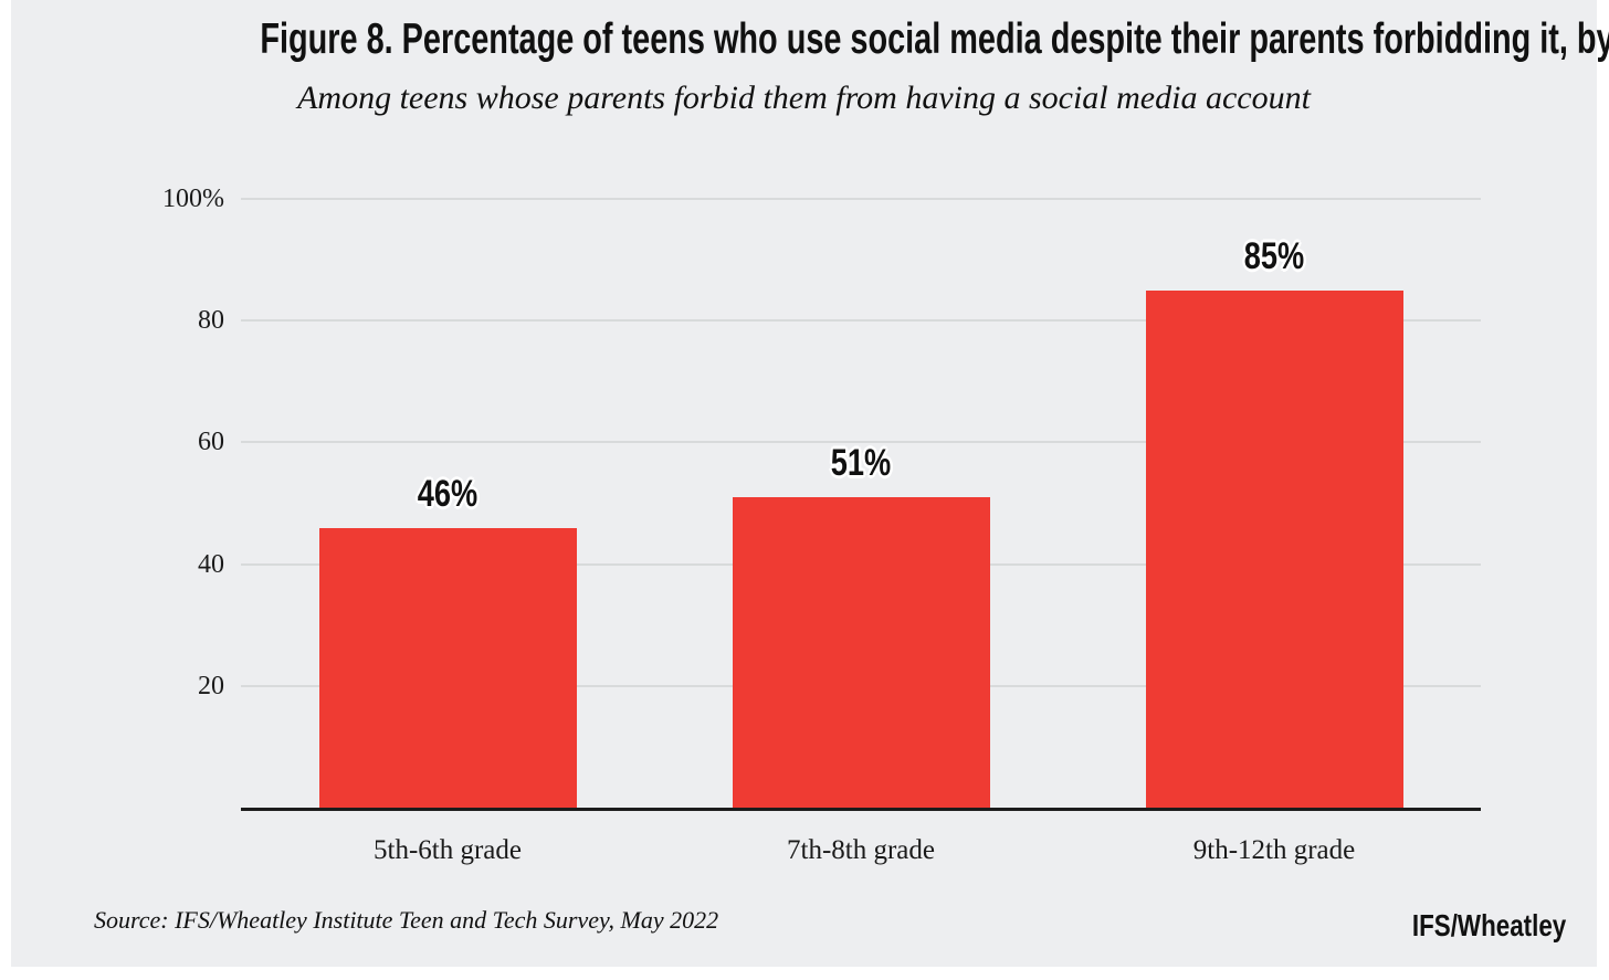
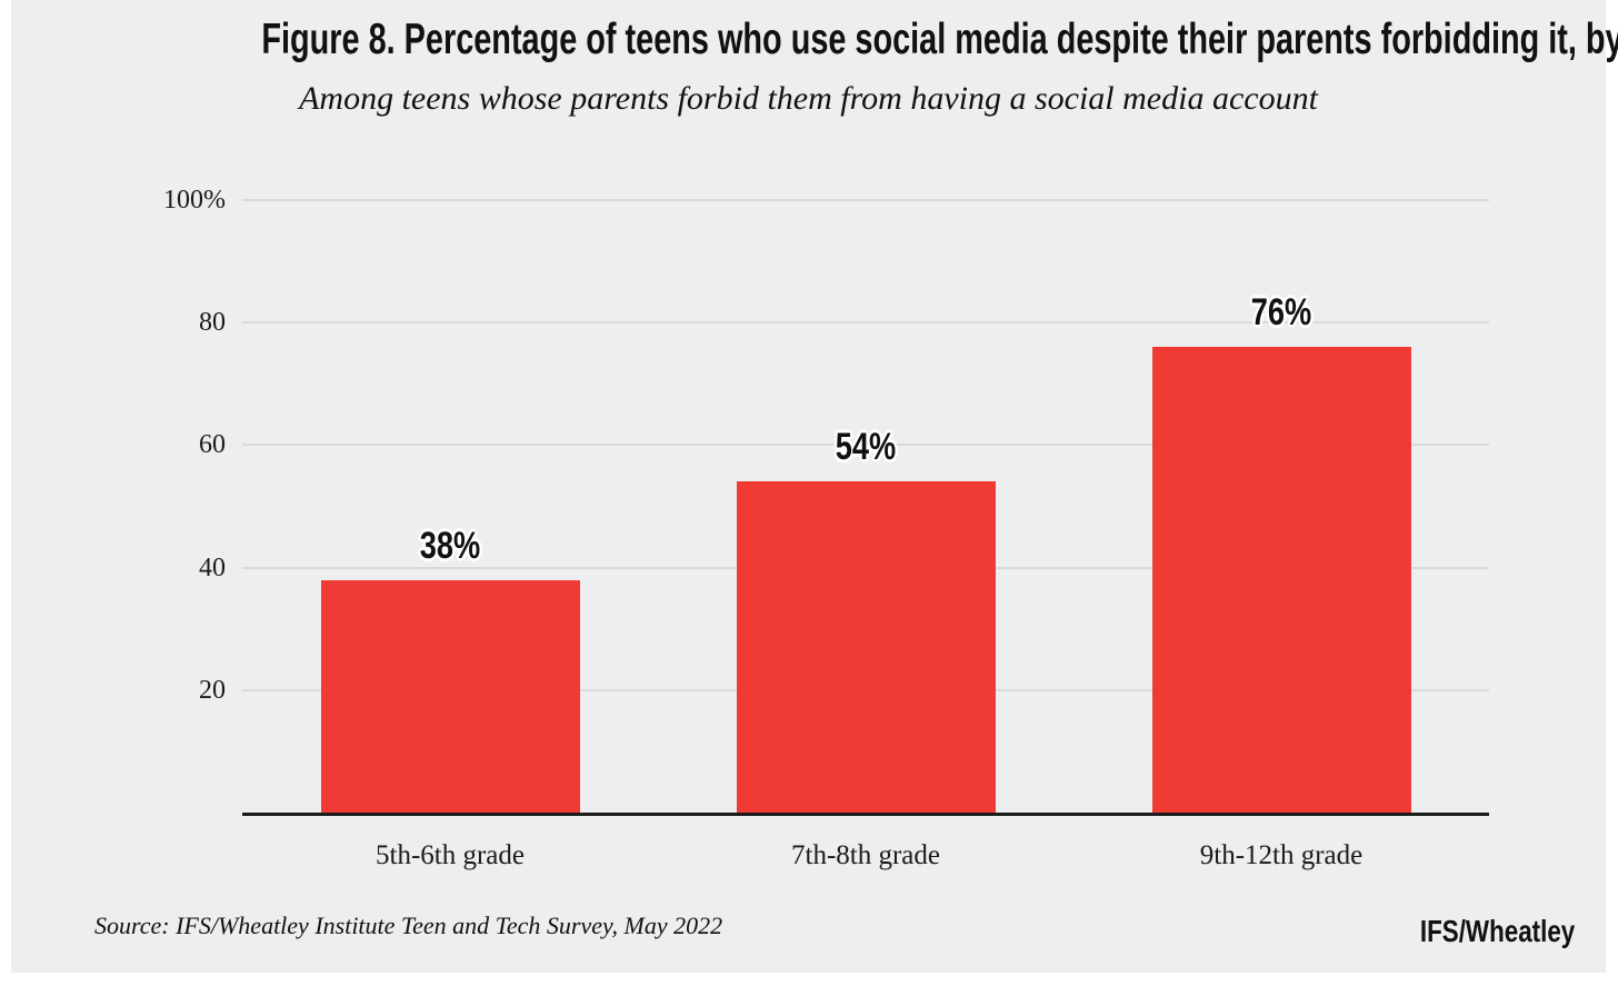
5th-6th grade: 46% -> 38%
7th-8th grade: 51% -> 54%
9th-12th grade: 85% -> 76%
